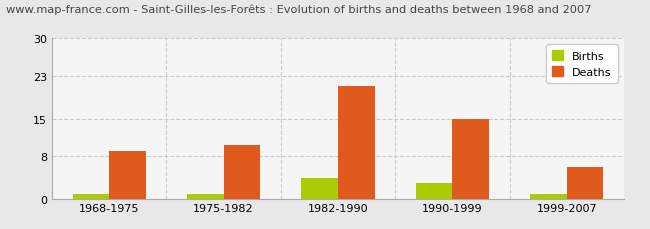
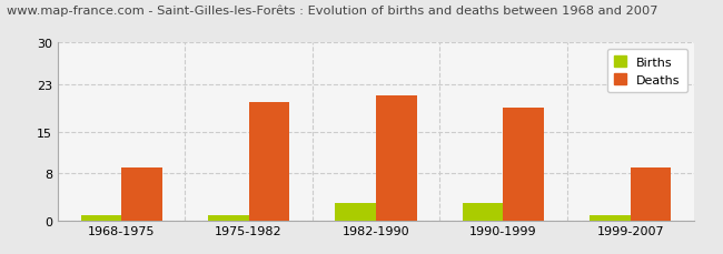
Deaths/1975-1982: 10 -> 20
Births/1982-1990: 4 -> 3
Deaths/1990-1999: 15 -> 19
Deaths/1999-2007: 6 -> 9
